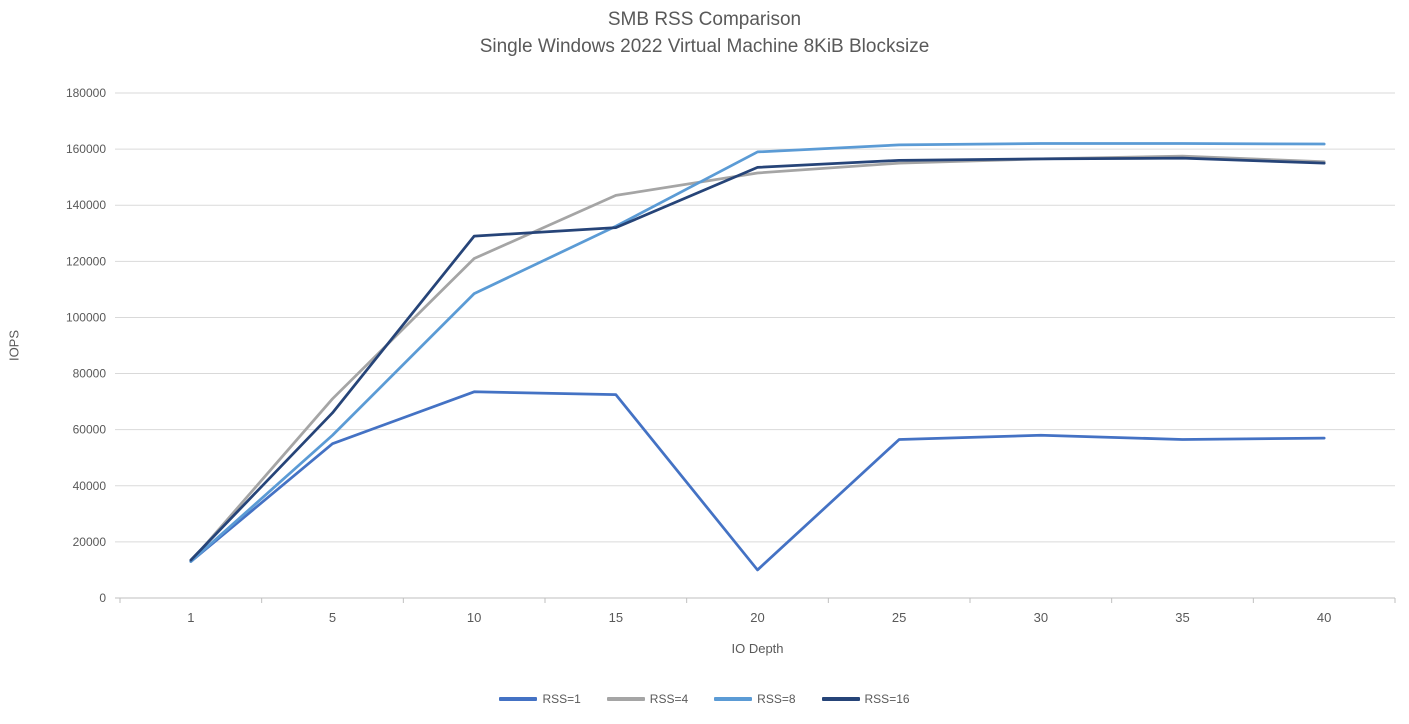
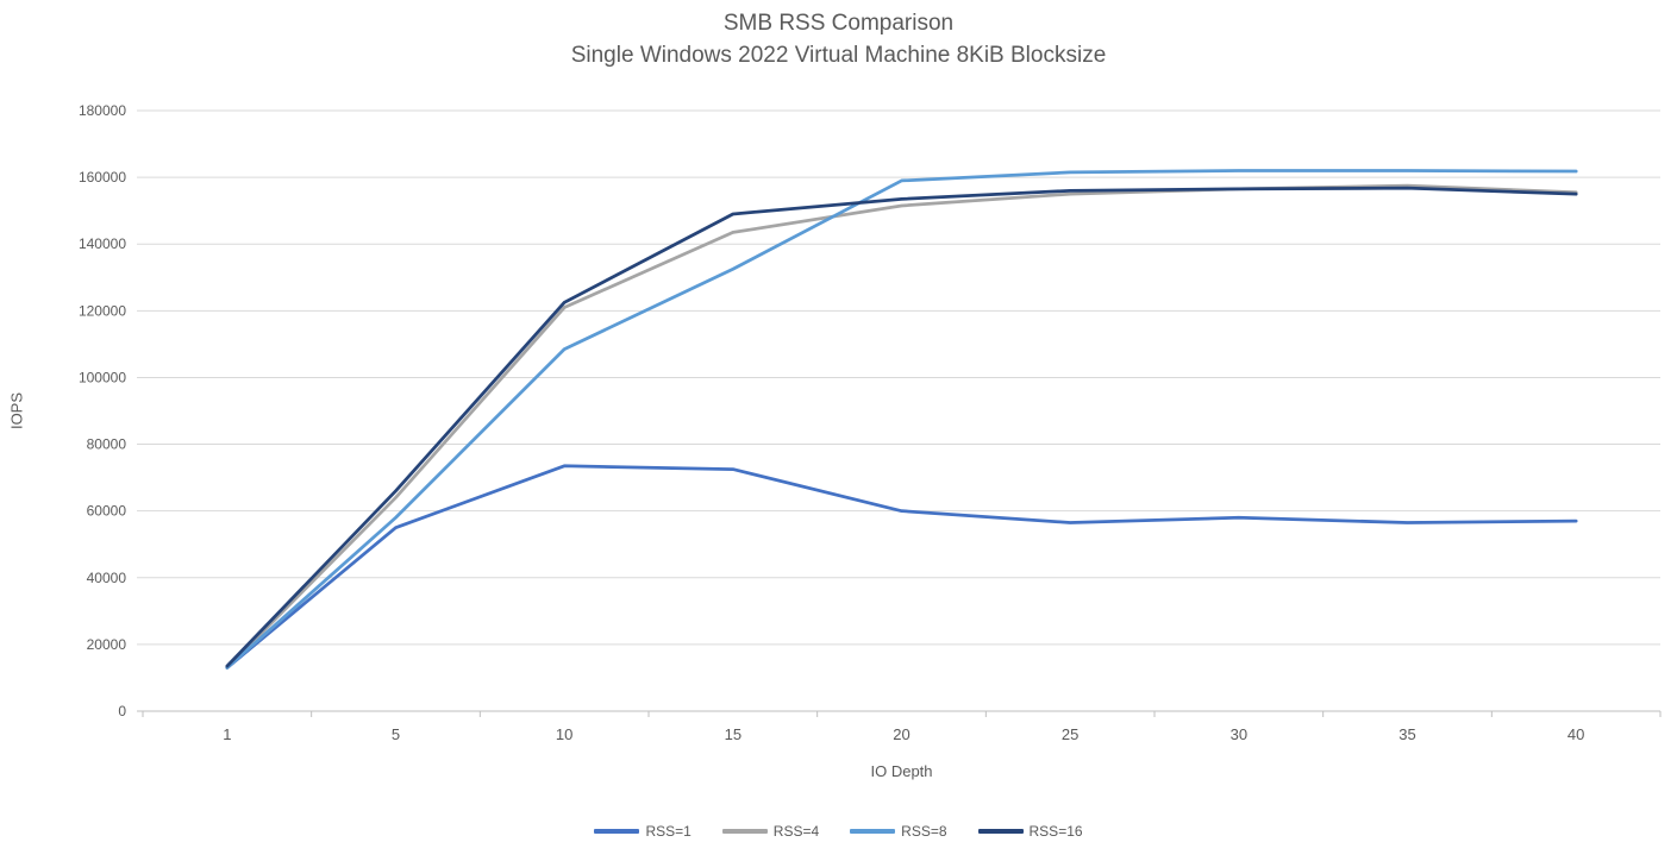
RSS=4/5: 71000 -> 64000
RSS=16/10: 129000 -> 122000
RSS=16/15: 132000 -> 149000
RSS=1/20: 10000 -> 60000
